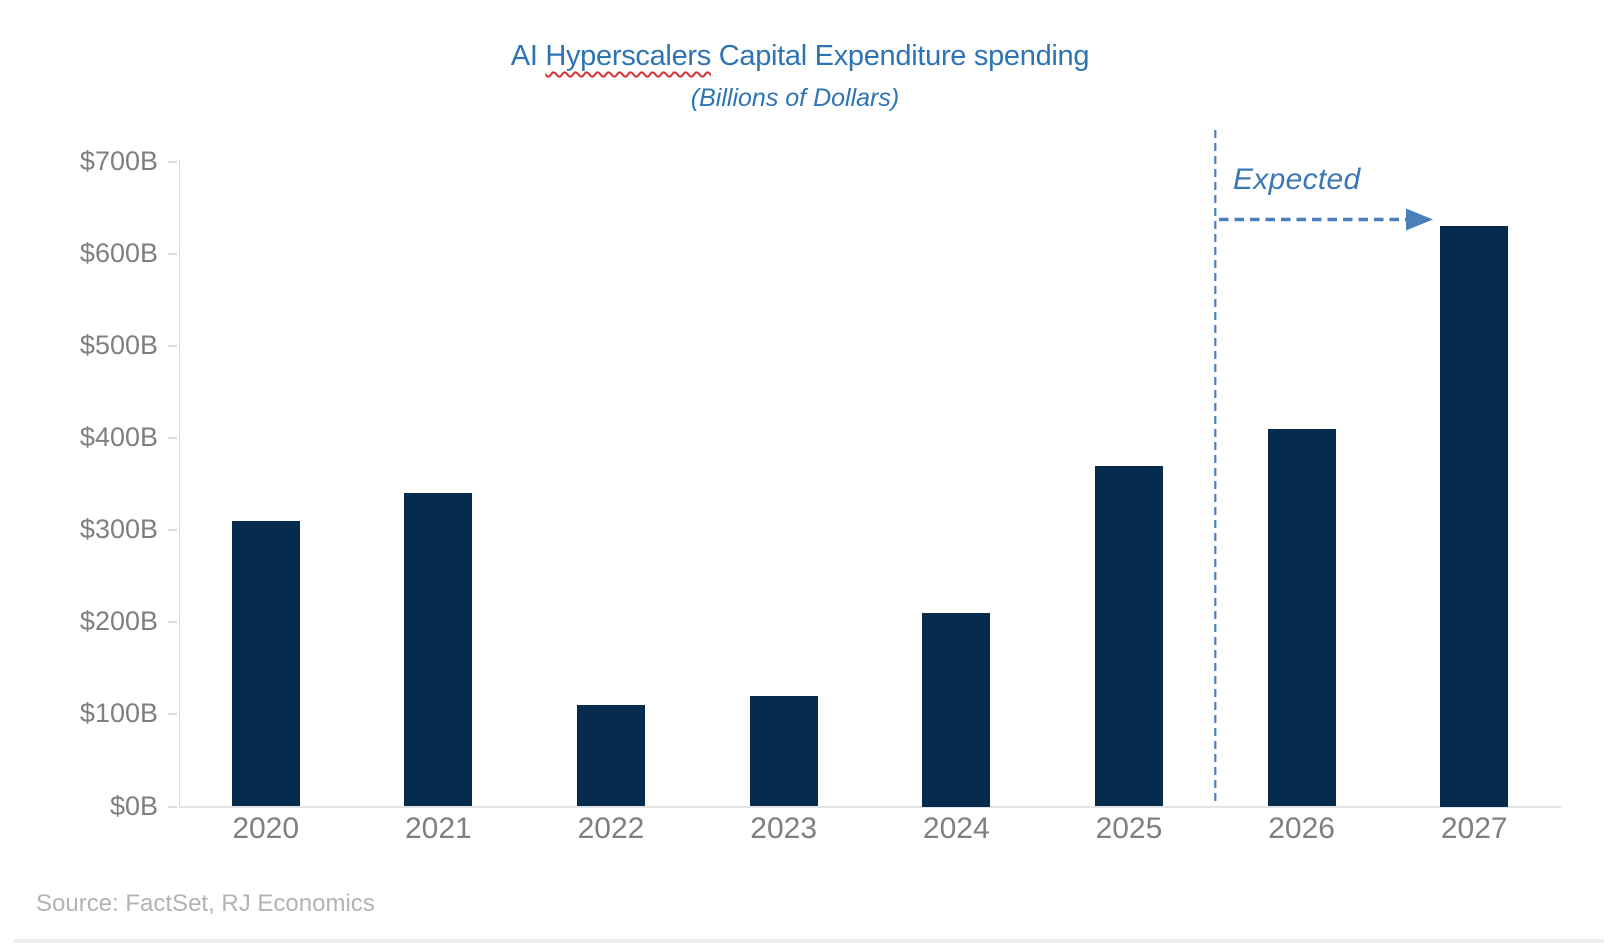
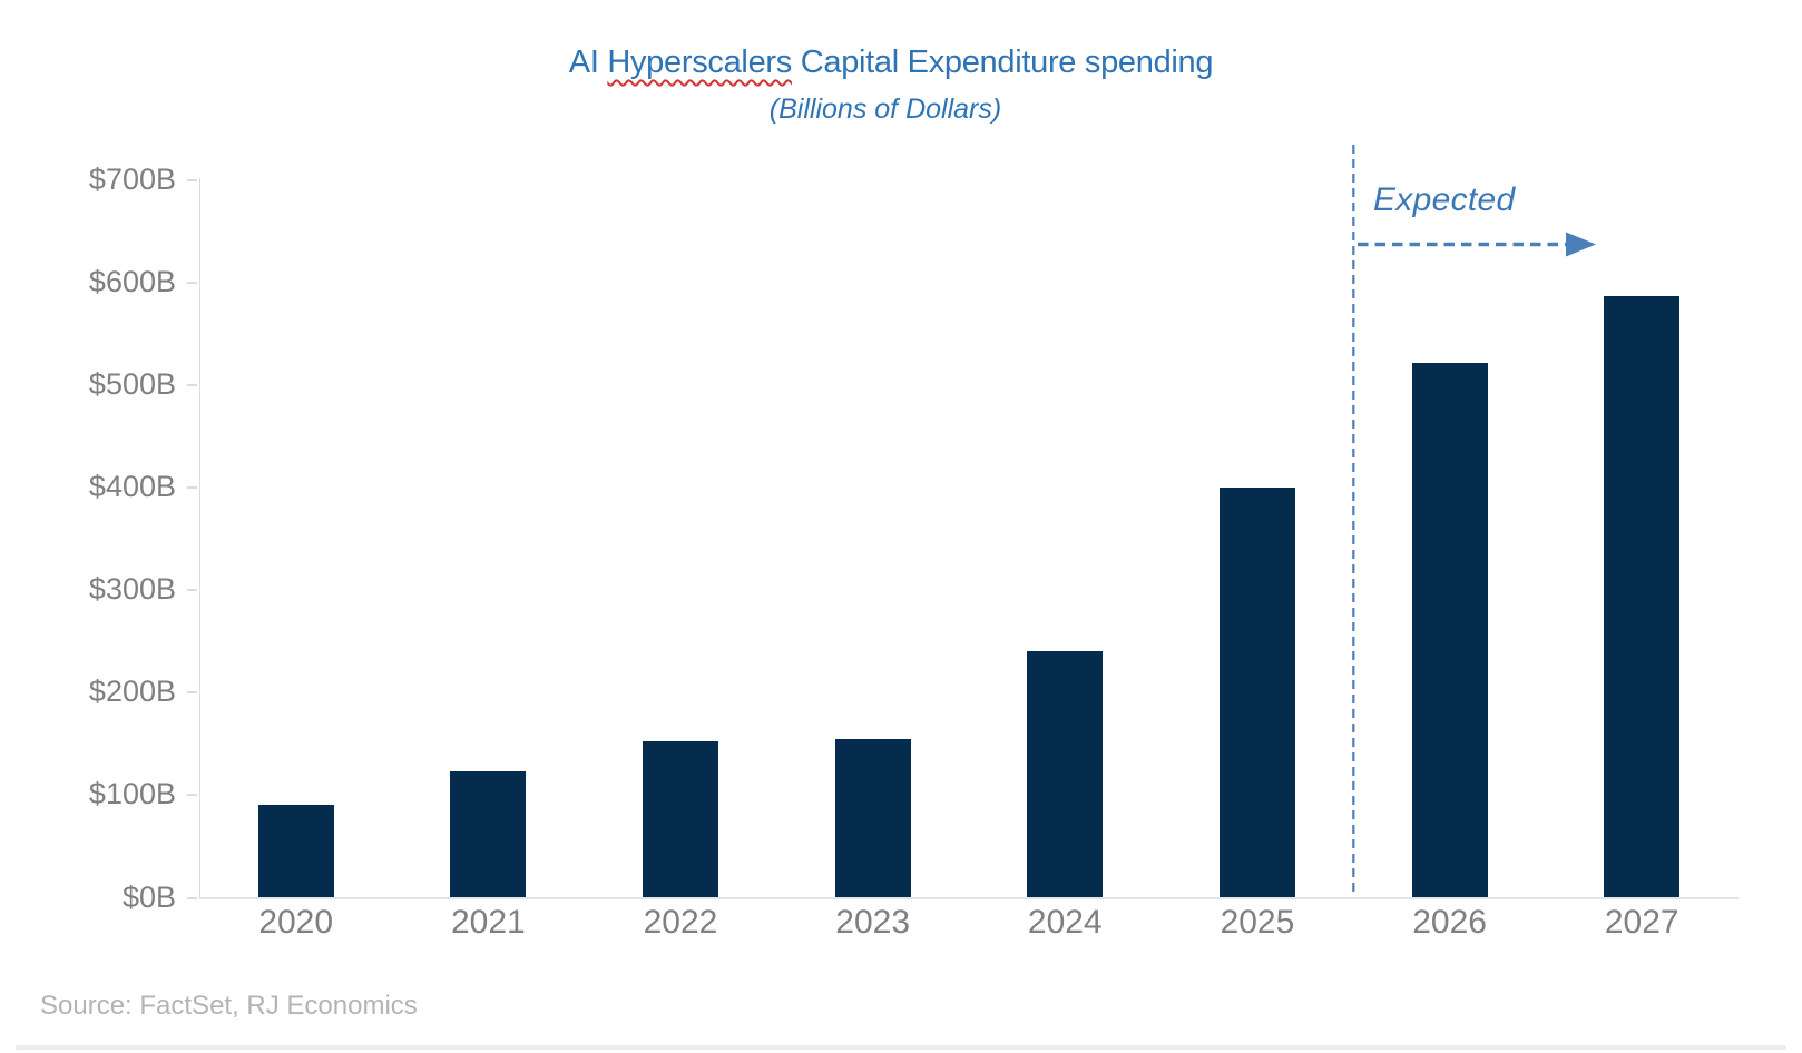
2020: $310B -> $90B
2021: $340B -> $120B
2022: $110B -> $150B
2023: $120B -> $160B
2024: $210B -> $240B
2025: $370B -> $400B
2026: $410B -> $520B
2027: $630B -> $590B
